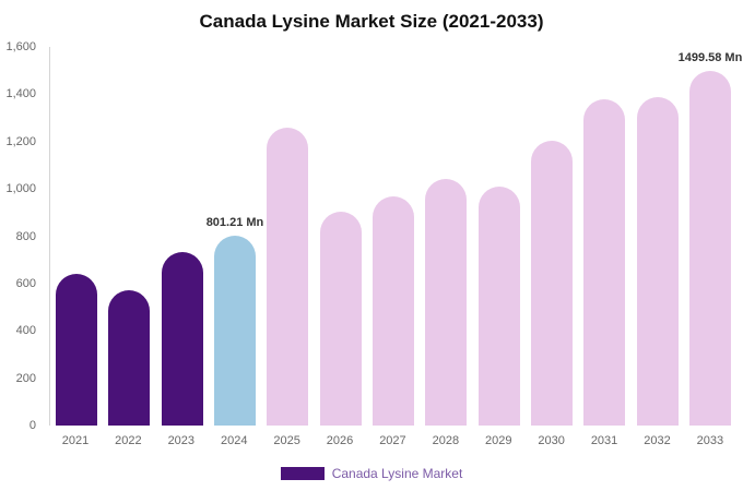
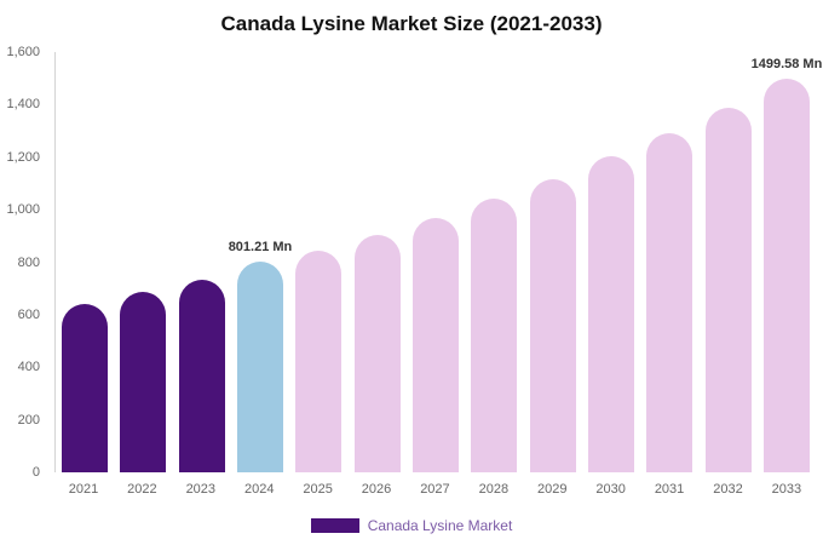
2022: 570 -> 680
2025: 1260 -> 840
2029: 1010 -> 1120
2031: 1380 -> 1290
